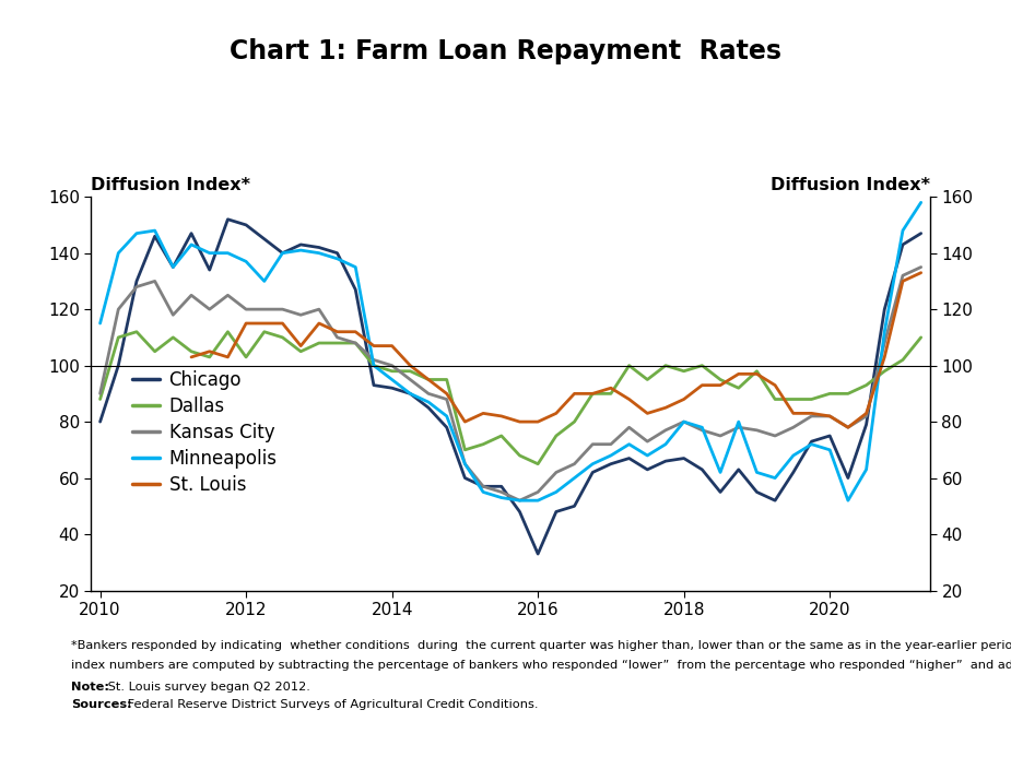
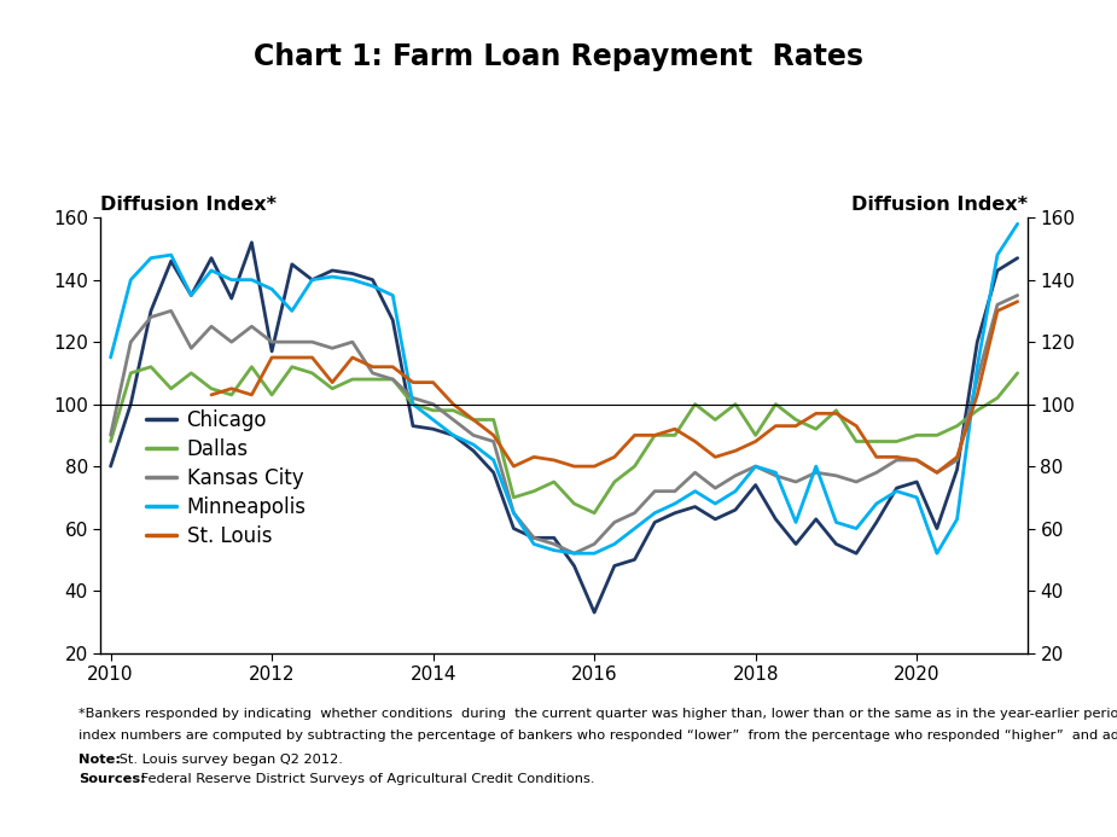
Chicago/2012: 150 -> 117
Chicago/2018: 67 -> 74
Dallas/2018: 98 -> 90
